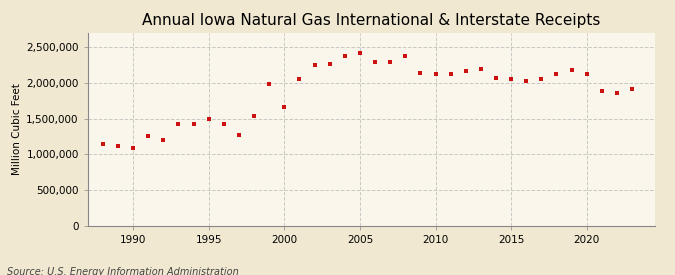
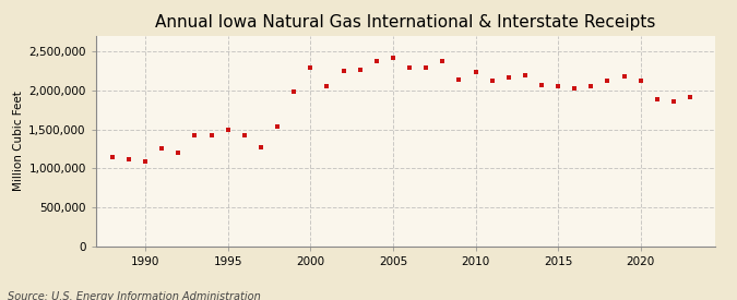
2000: 1,660,000 -> 2,300,000
2010: 2,120,000 -> 2,240,000
